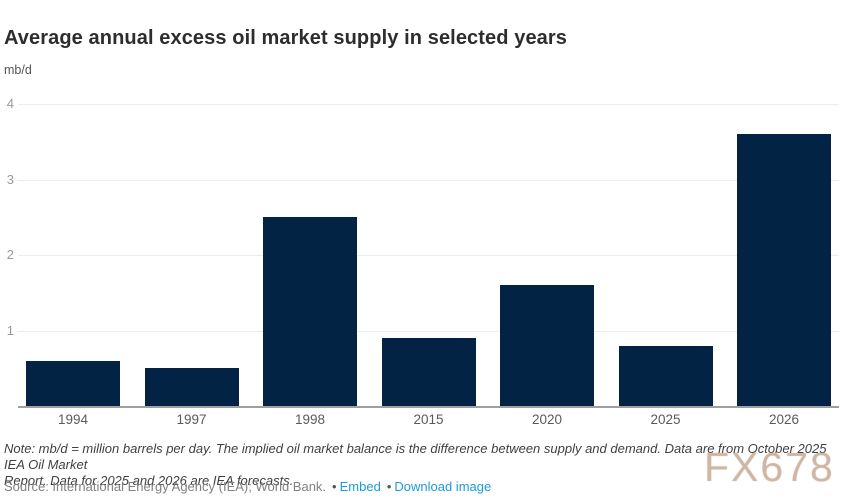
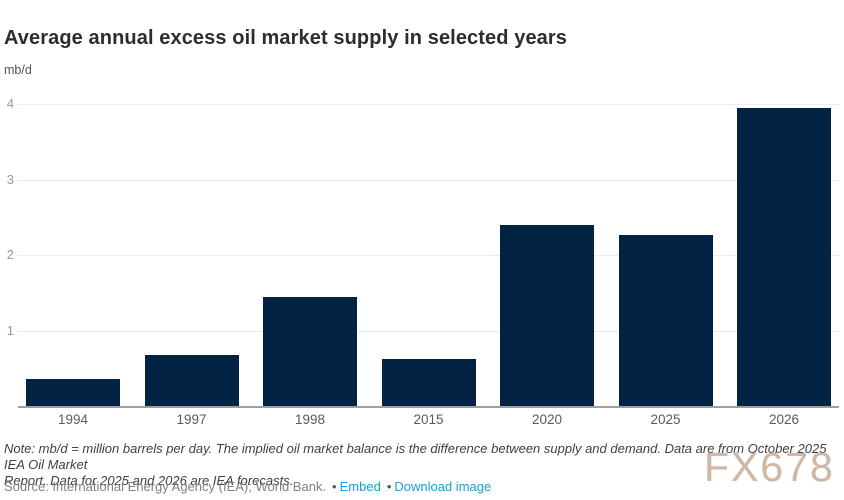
1994: 0.6 -> 0.4
1997: 0.5 -> 0.7
1998: 2.5 -> 1.4
2015: 0.9 -> 0.6
2020: 1.6 -> 2.4
2025: 0.8 -> 2.3
2026: 3.6 -> 4.0
